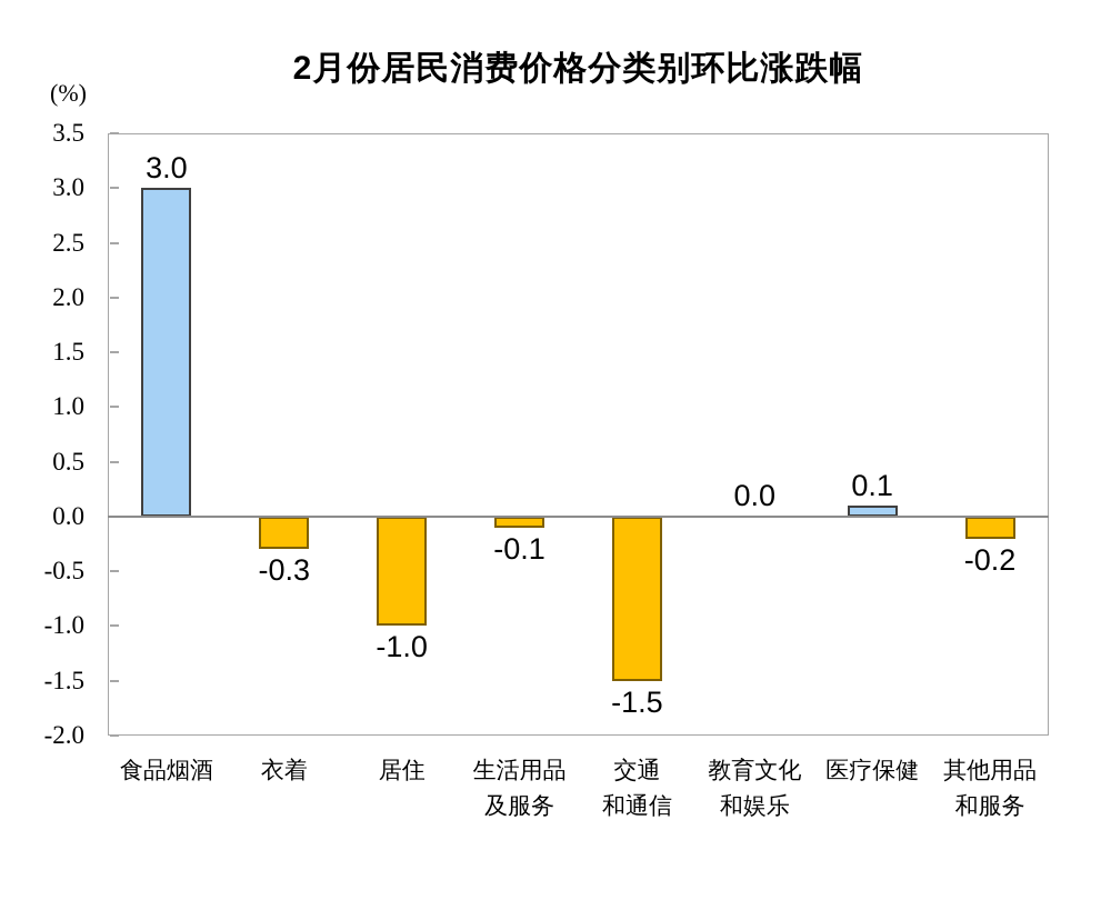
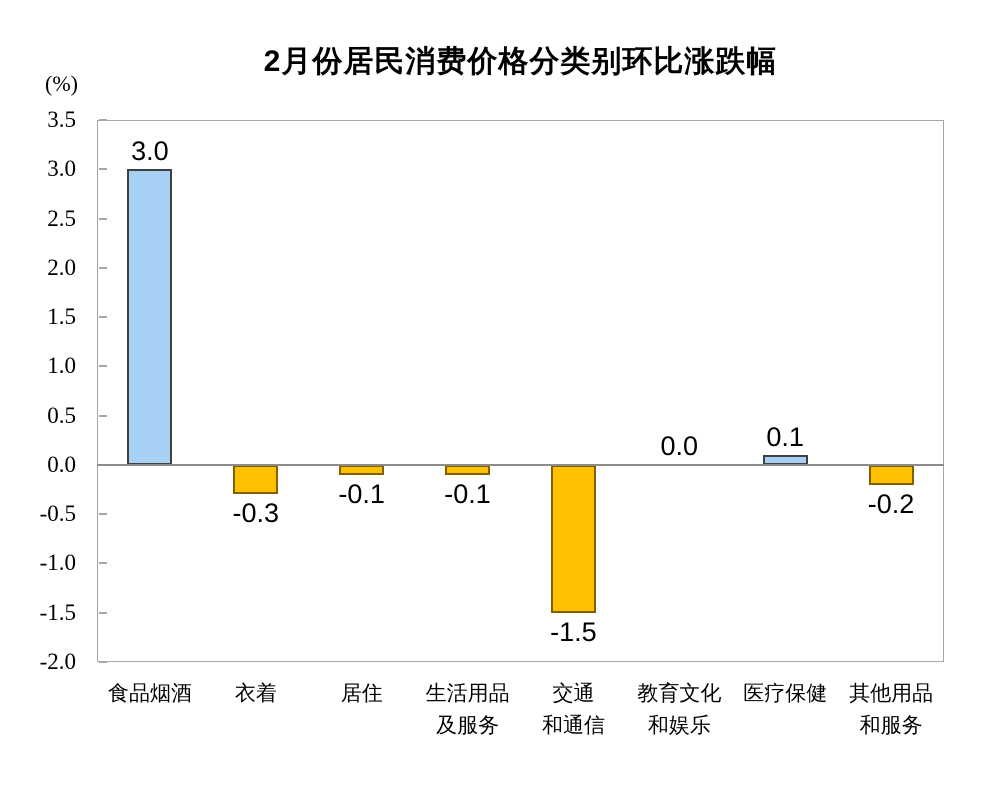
居住: -1.0 -> -0.1
